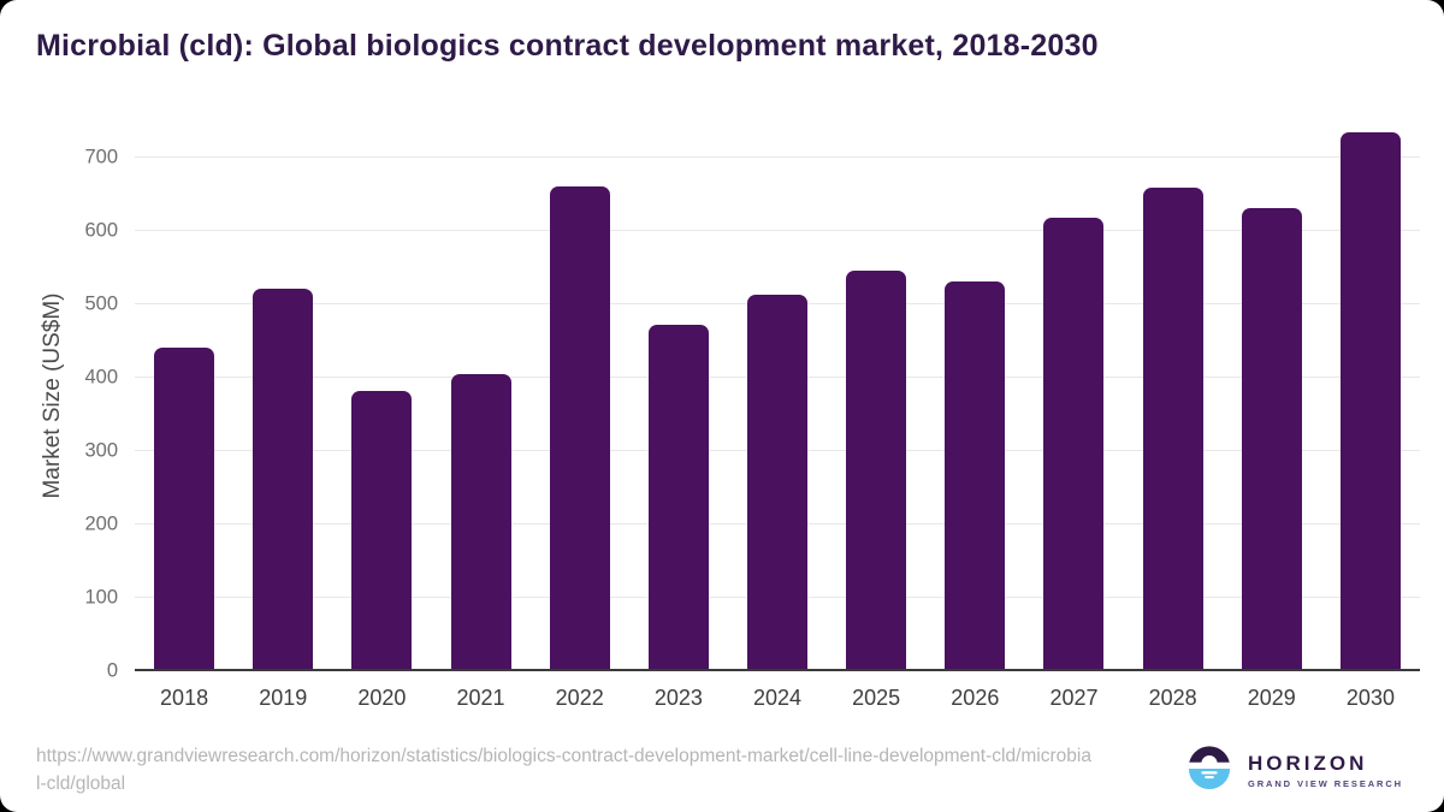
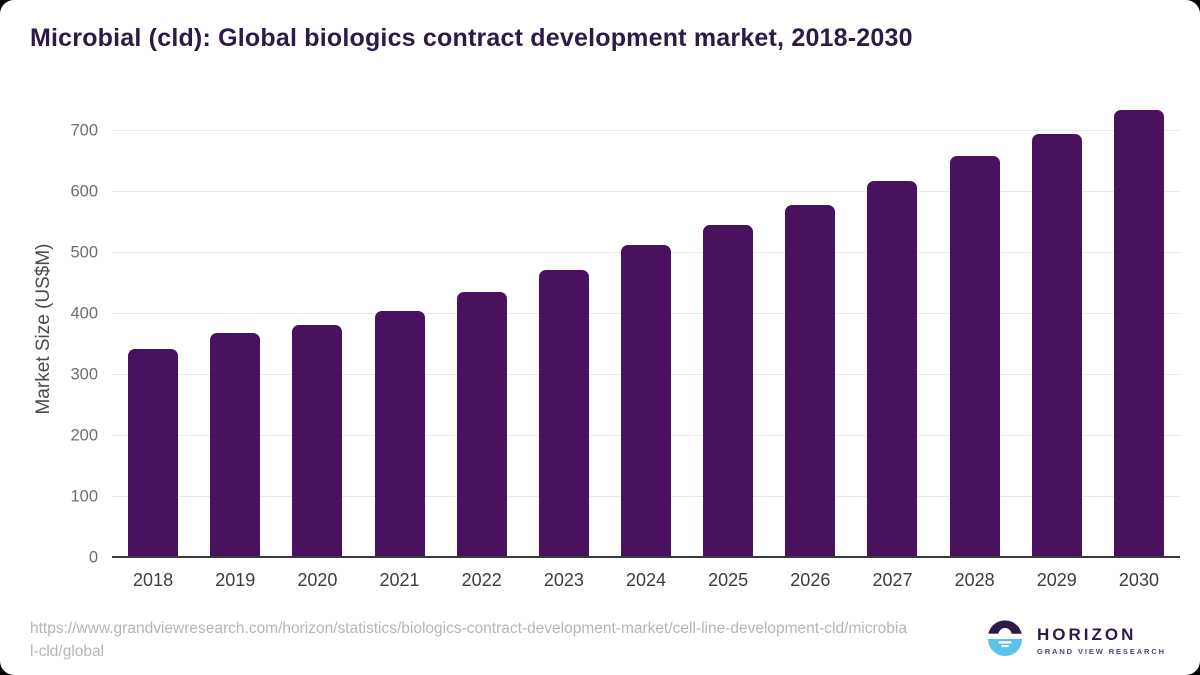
2018: 440 -> 340
2019: 520 -> 370
2022: 660 -> 440
2026: 530 -> 580
2029: 630 -> 700
